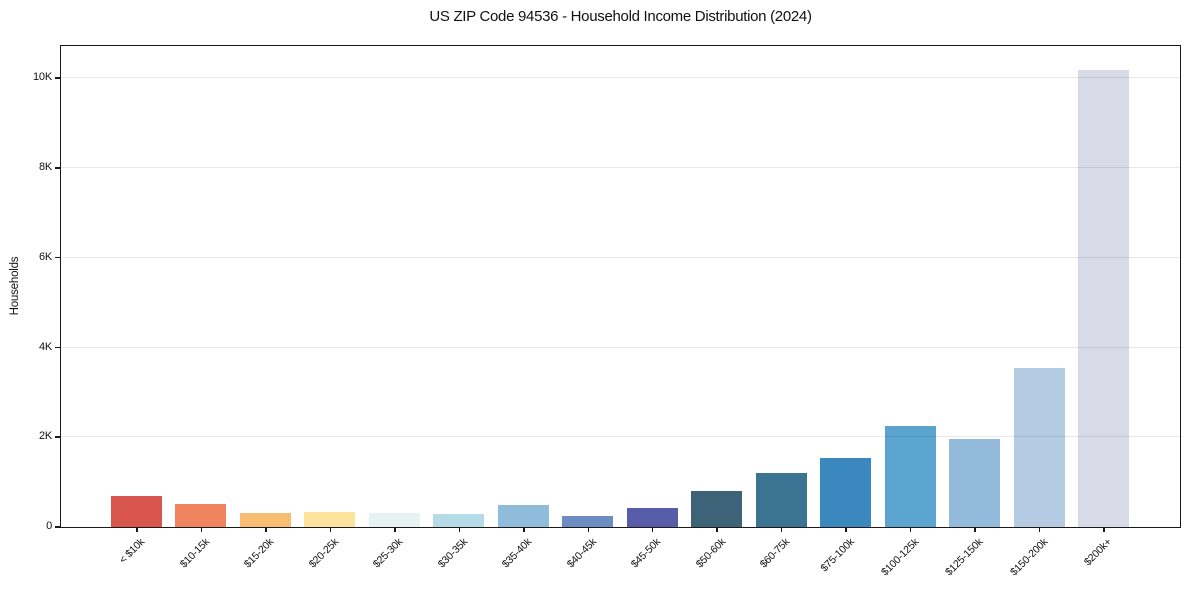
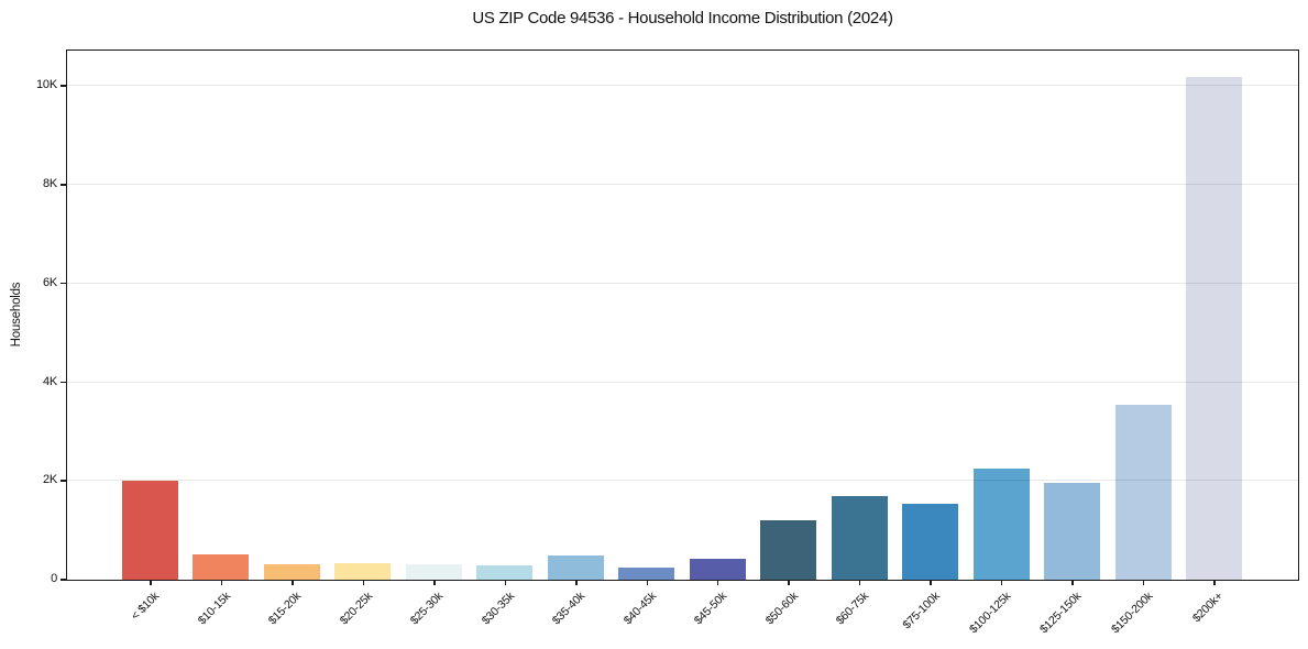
< $10k: 0.7K -> 2.0K
$50-60k: 0.8K -> 1.2K
$60-75k: 1.2K -> 1.7K
